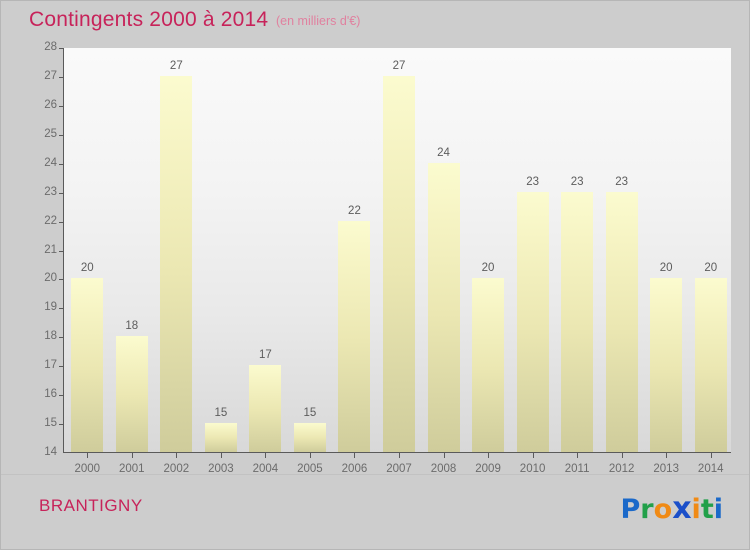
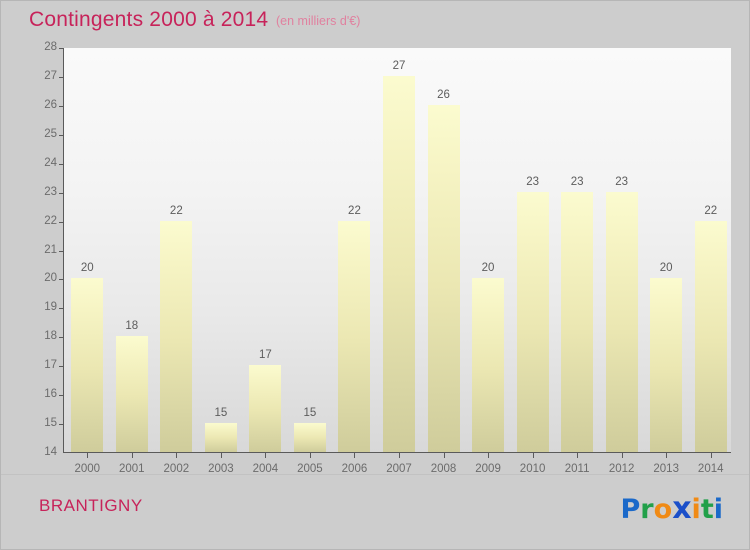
2002: 27 -> 22
2008: 24 -> 26
2014: 20 -> 22
